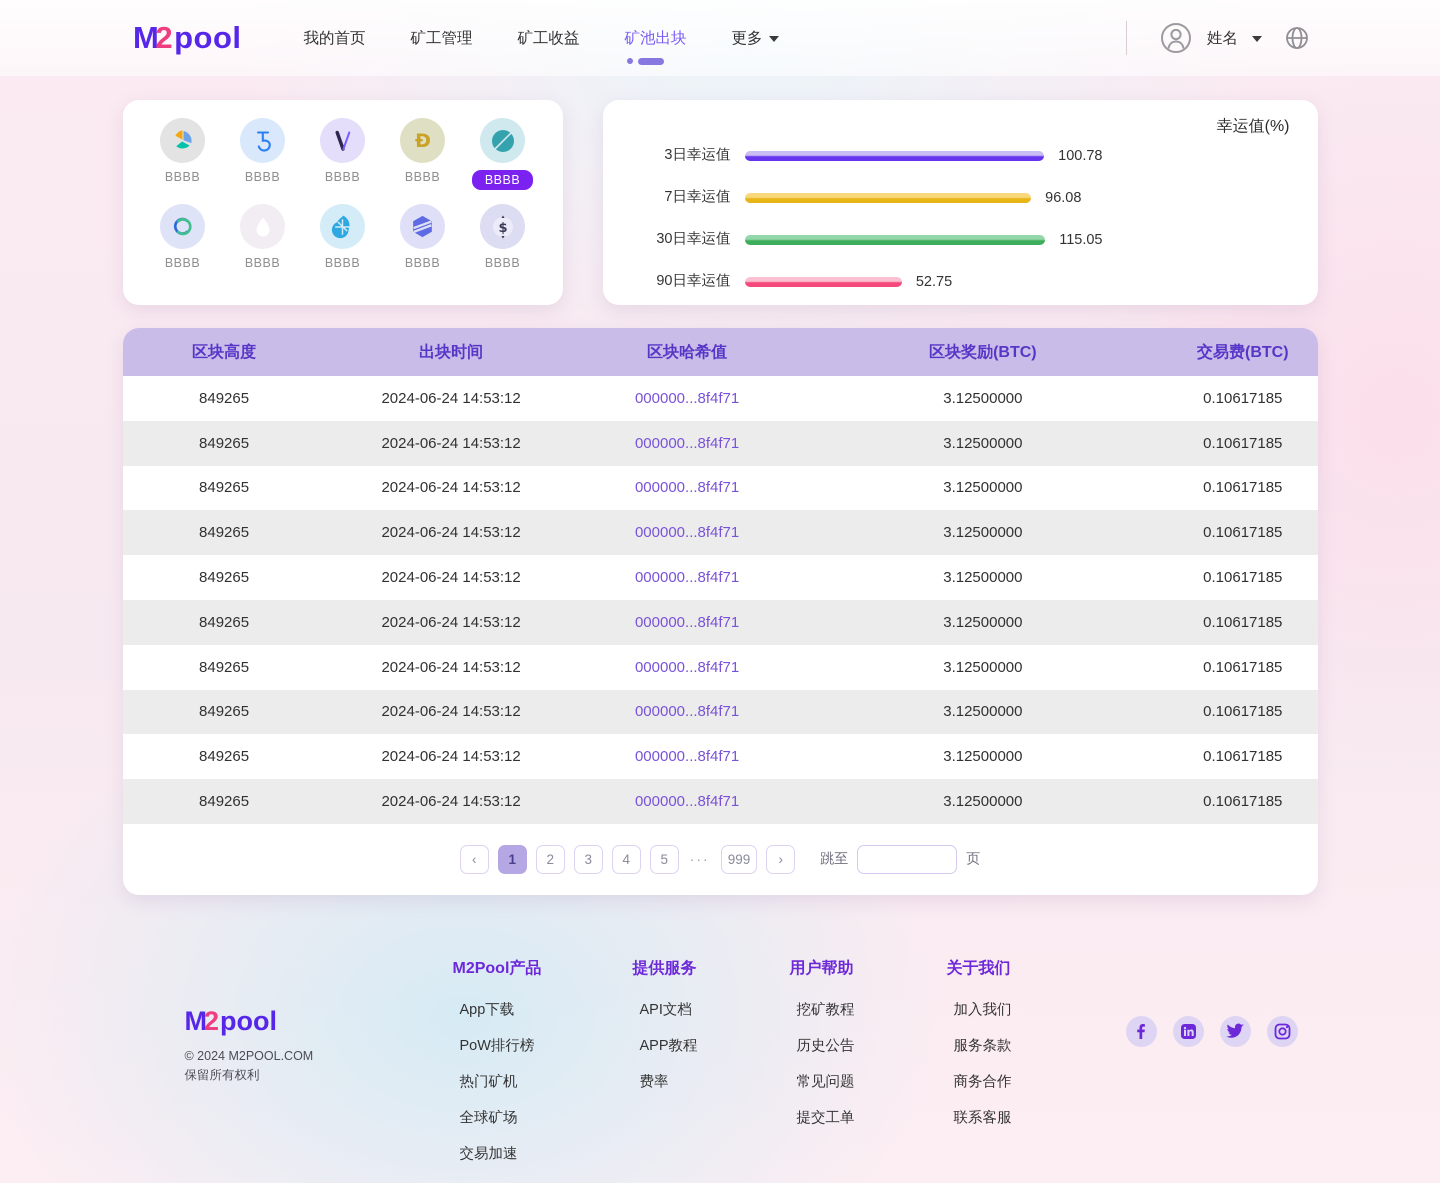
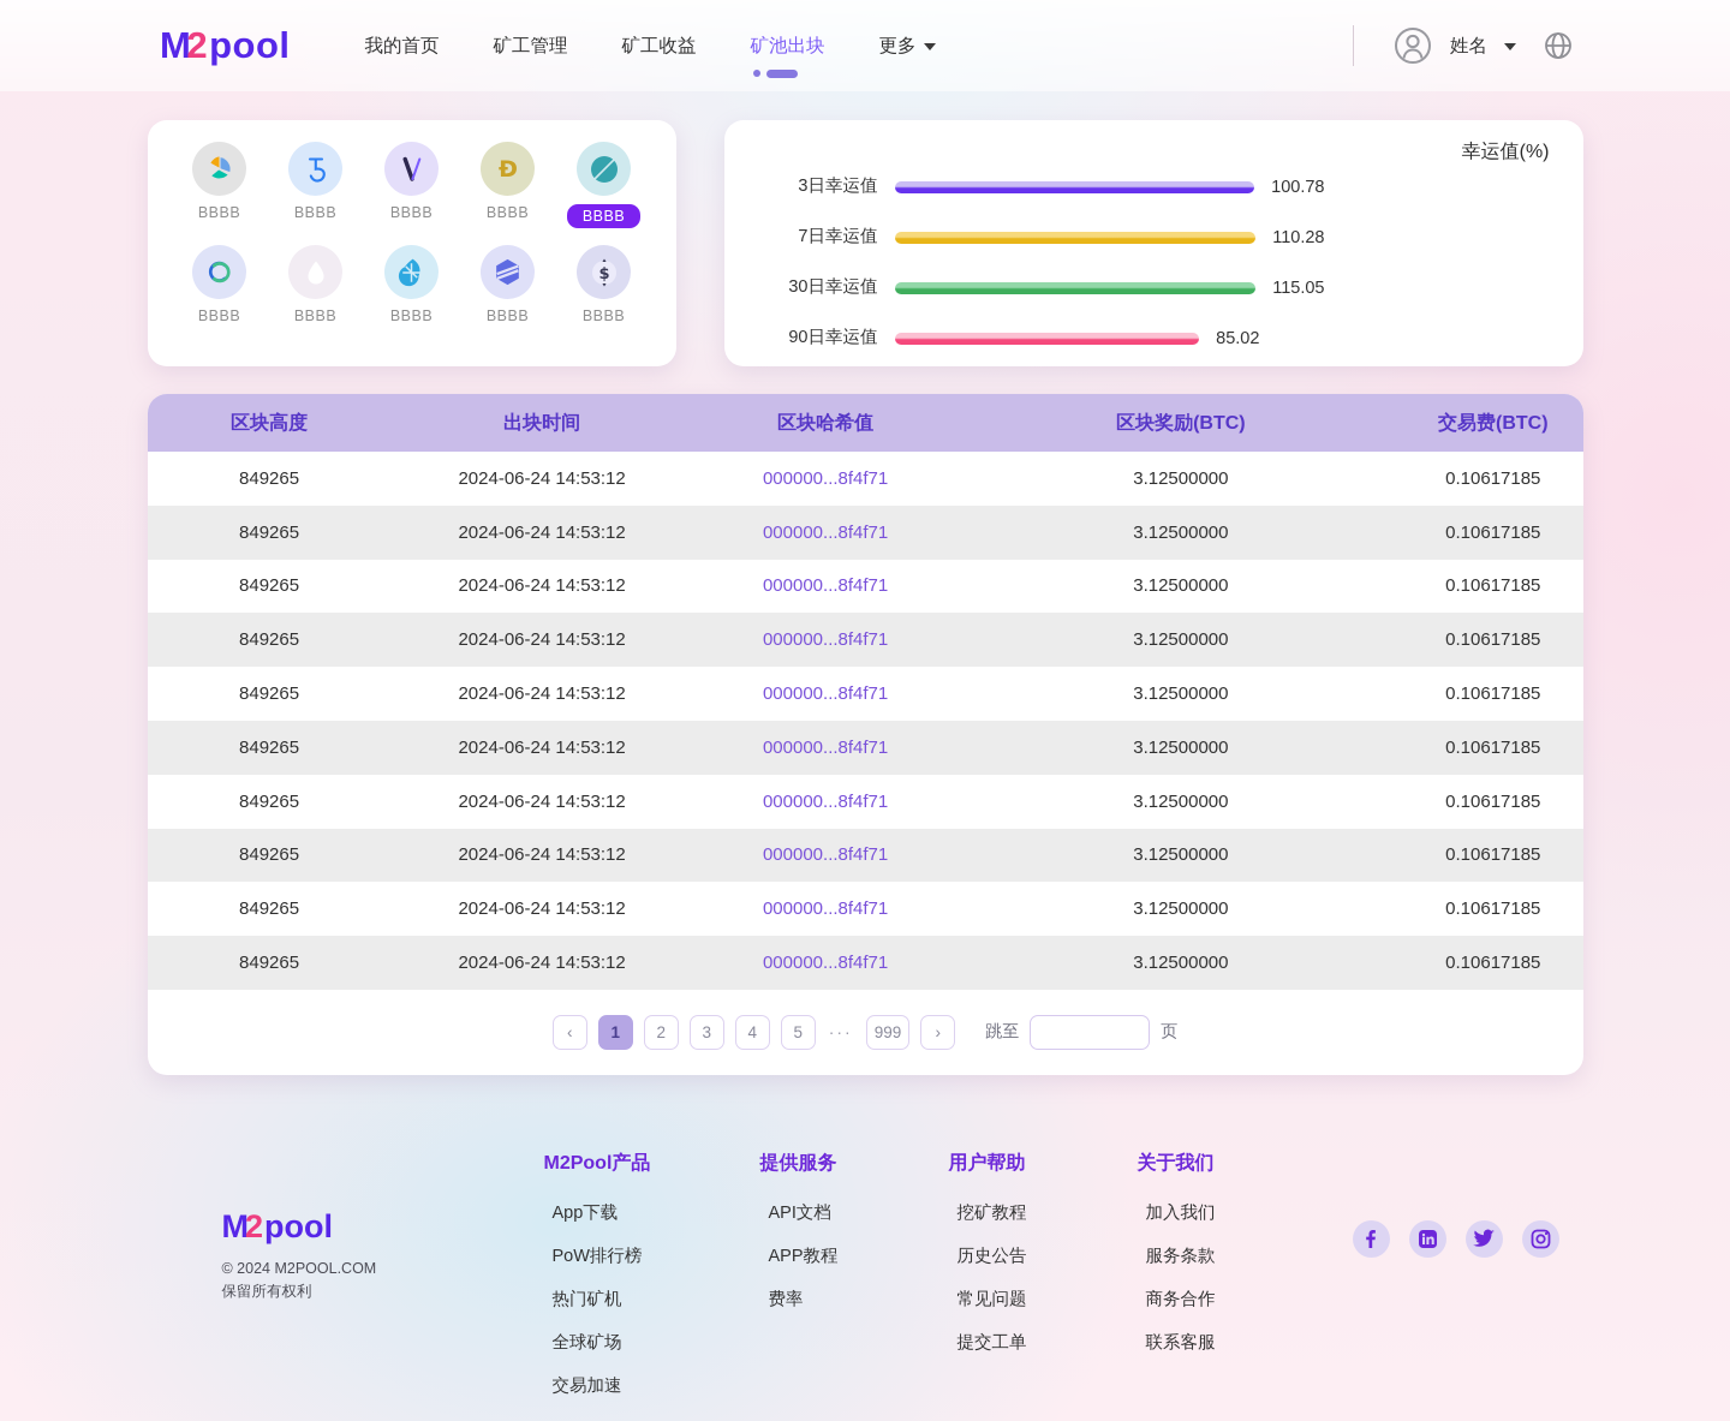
7日幸运值: 96.08 -> 110.28
90日幸运值: 52.75 -> 85.02
